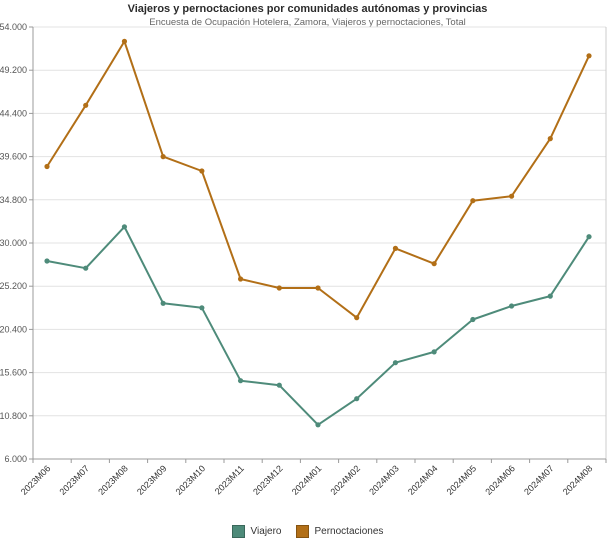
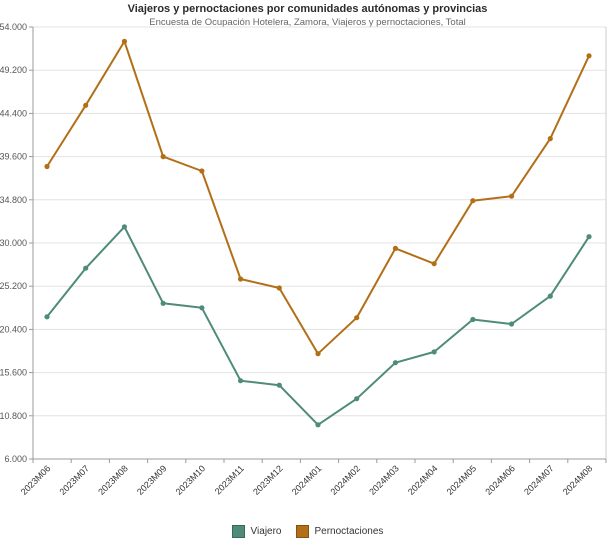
Viajero/2023M06: 28000 -> 22000
Pernoctaciones/2024M01: 25000 -> 18000
Viajero/2024M06: 23000 -> 21000
